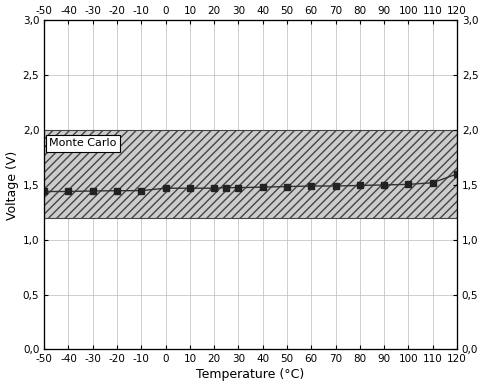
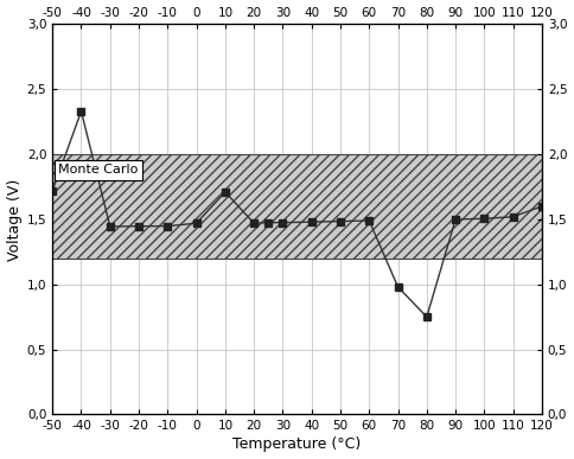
-50: 1,44 -> 1,72
-40: 1,44 -> 2,33
10: 1,47 -> 1,71
70: 1,49 -> 0,98
80: 1,50 -> 0,75
